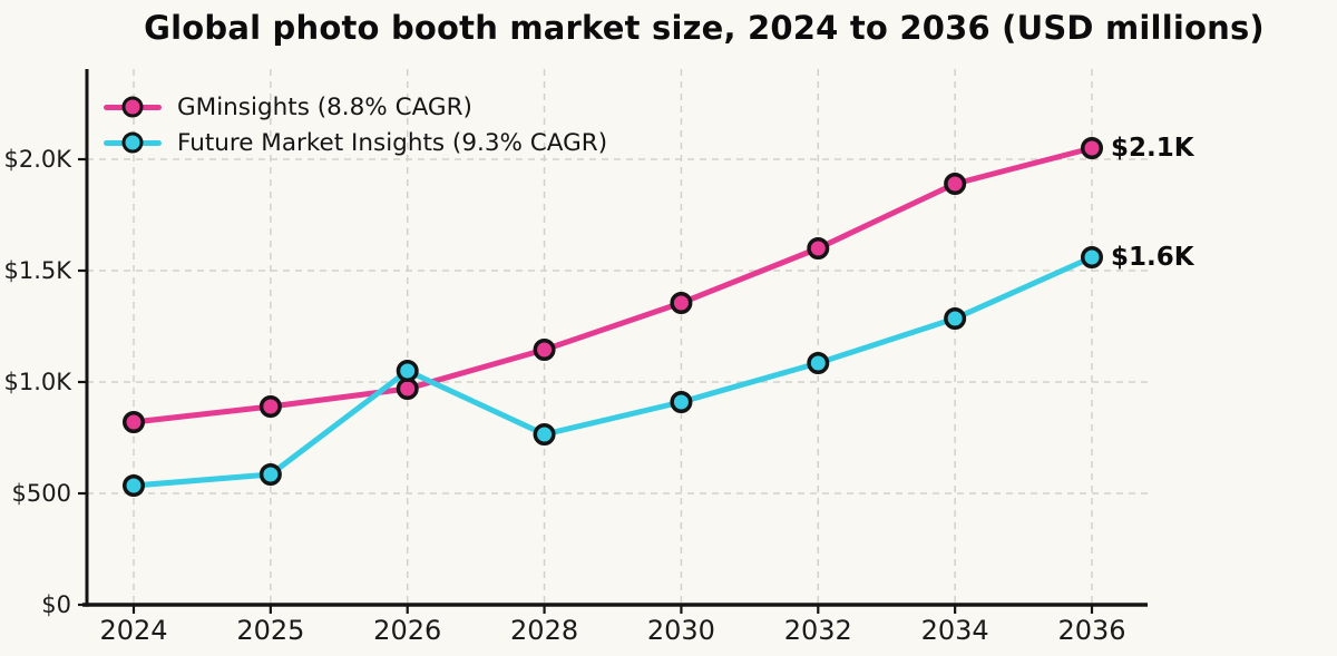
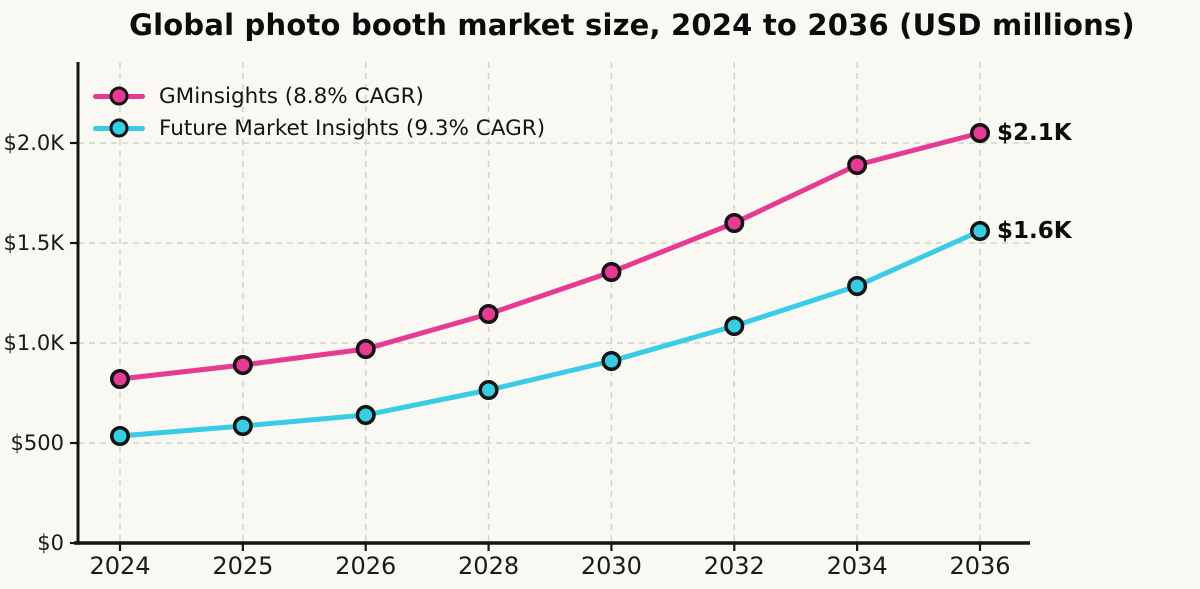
Future Market Insights (9.3% CAGR)/2026: $1.05K -> $0.64K
